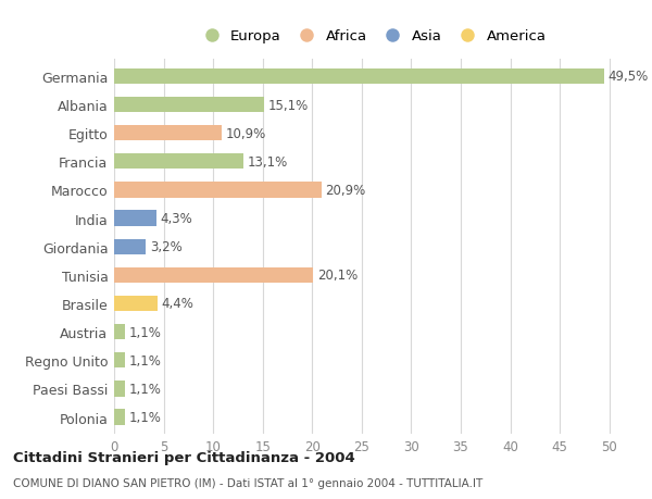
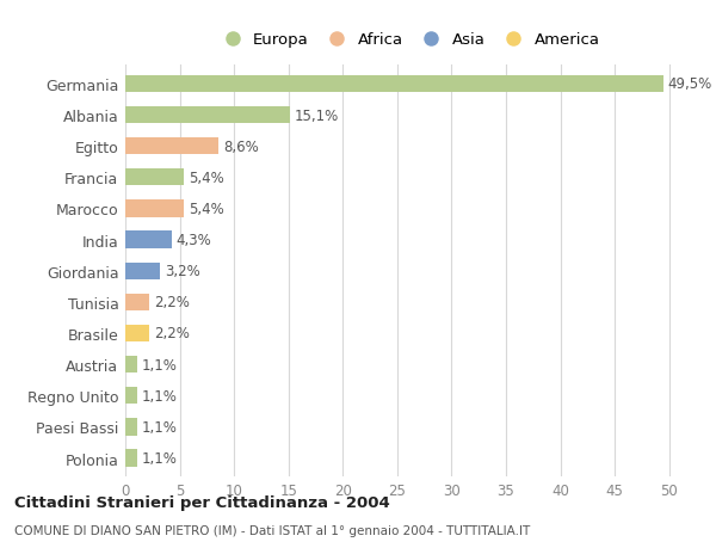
Egitto: 10,9% -> 8,6%
Francia: 13,1% -> 5,4%
Marocco: 20,9% -> 5,4%
Tunisia: 20,1% -> 2,2%
Brasile: 4,4% -> 2,2%
